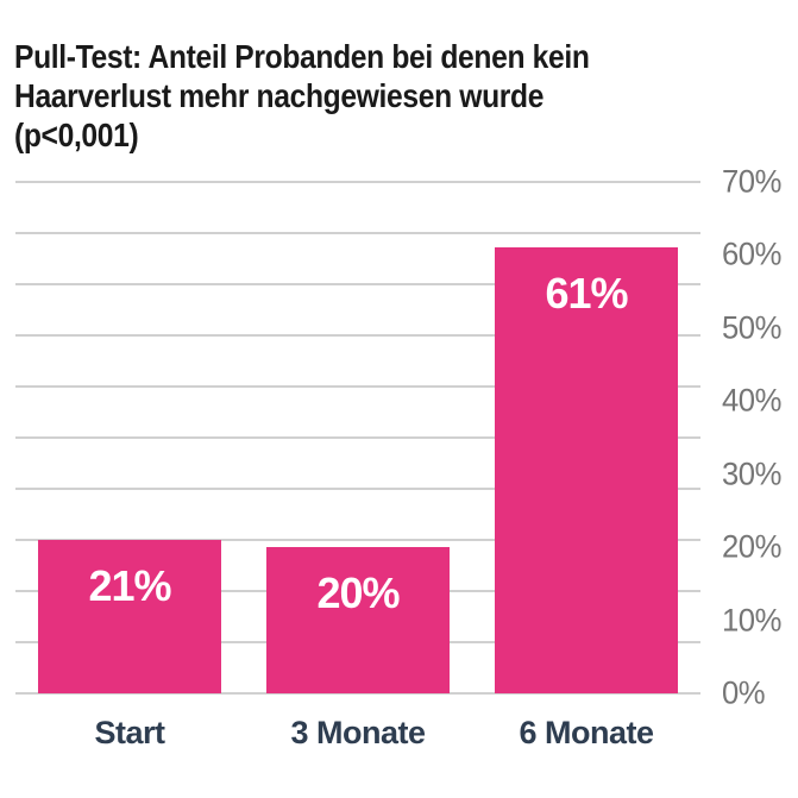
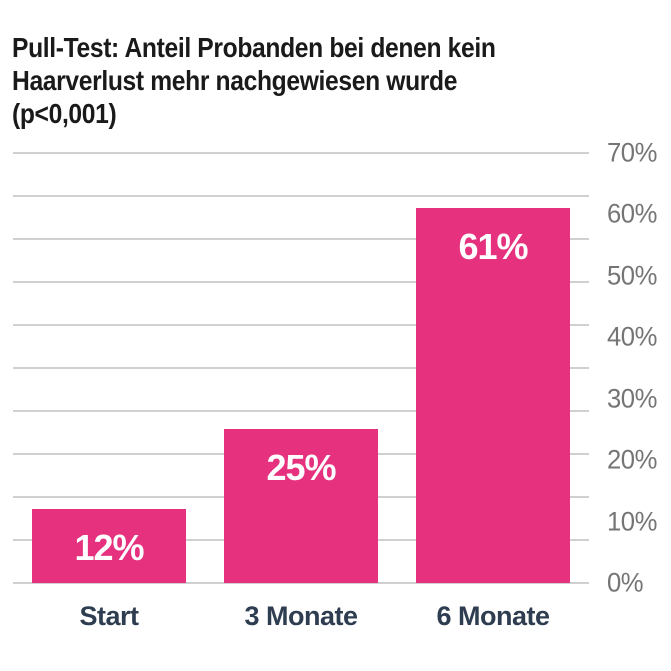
Start: 21% -> 12%
3 Monate: 20% -> 25%
